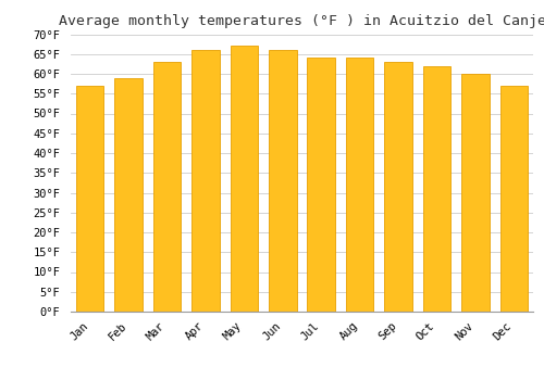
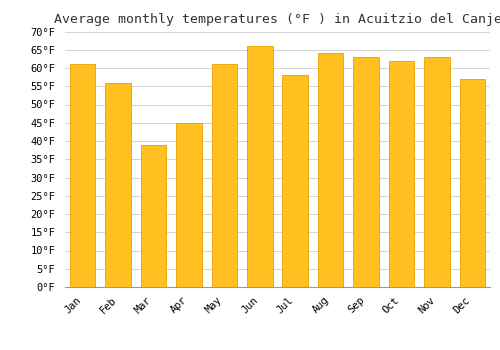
Jan: 57°F -> 61°F
Feb: 59°F -> 56°F
Mar: 63°F -> 39°F
Apr: 66°F -> 45°F
May: 67°F -> 61°F
Jul: 64°F -> 58°F
Nov: 60°F -> 63°F
